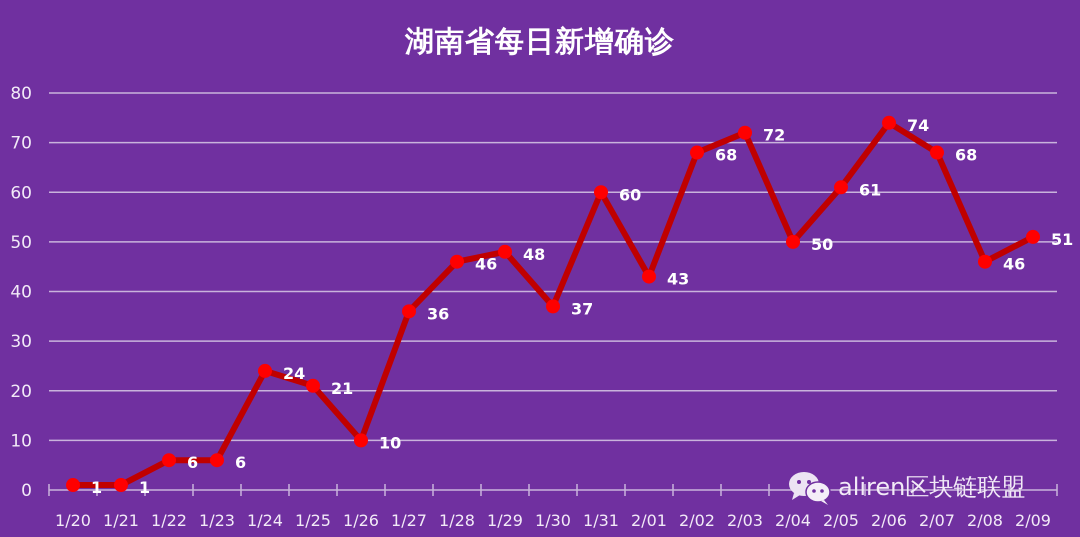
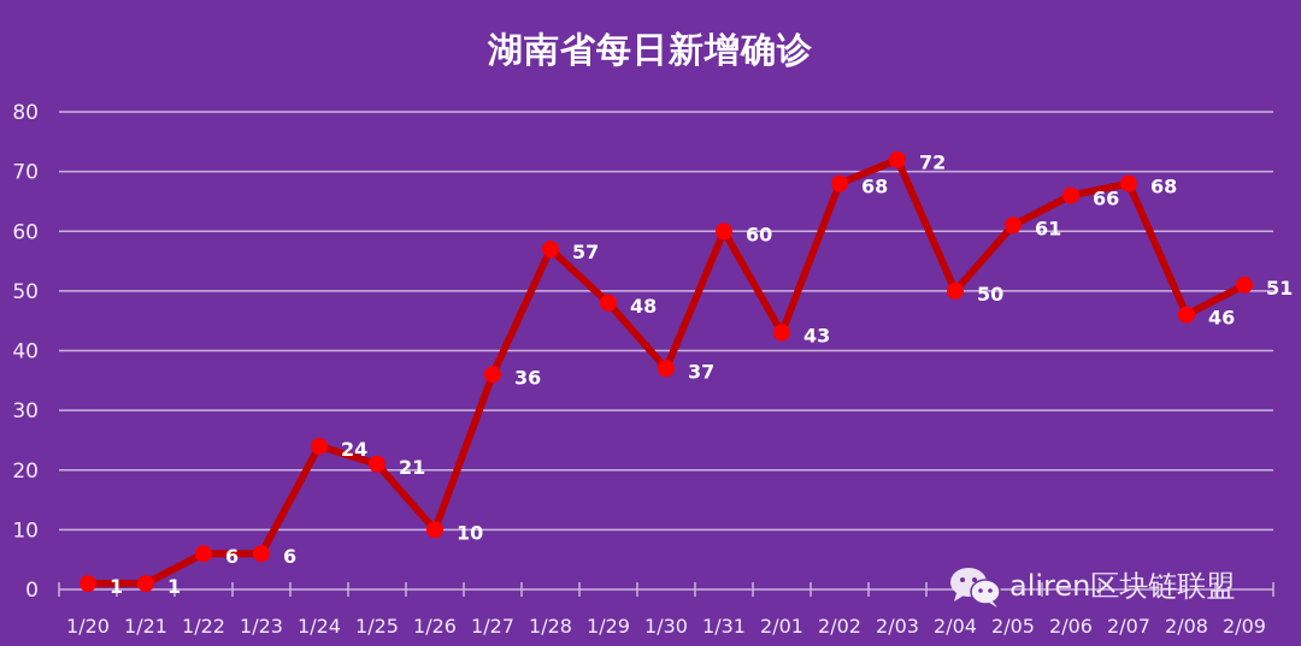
1/28: 46 -> 57
2/06: 74 -> 66
